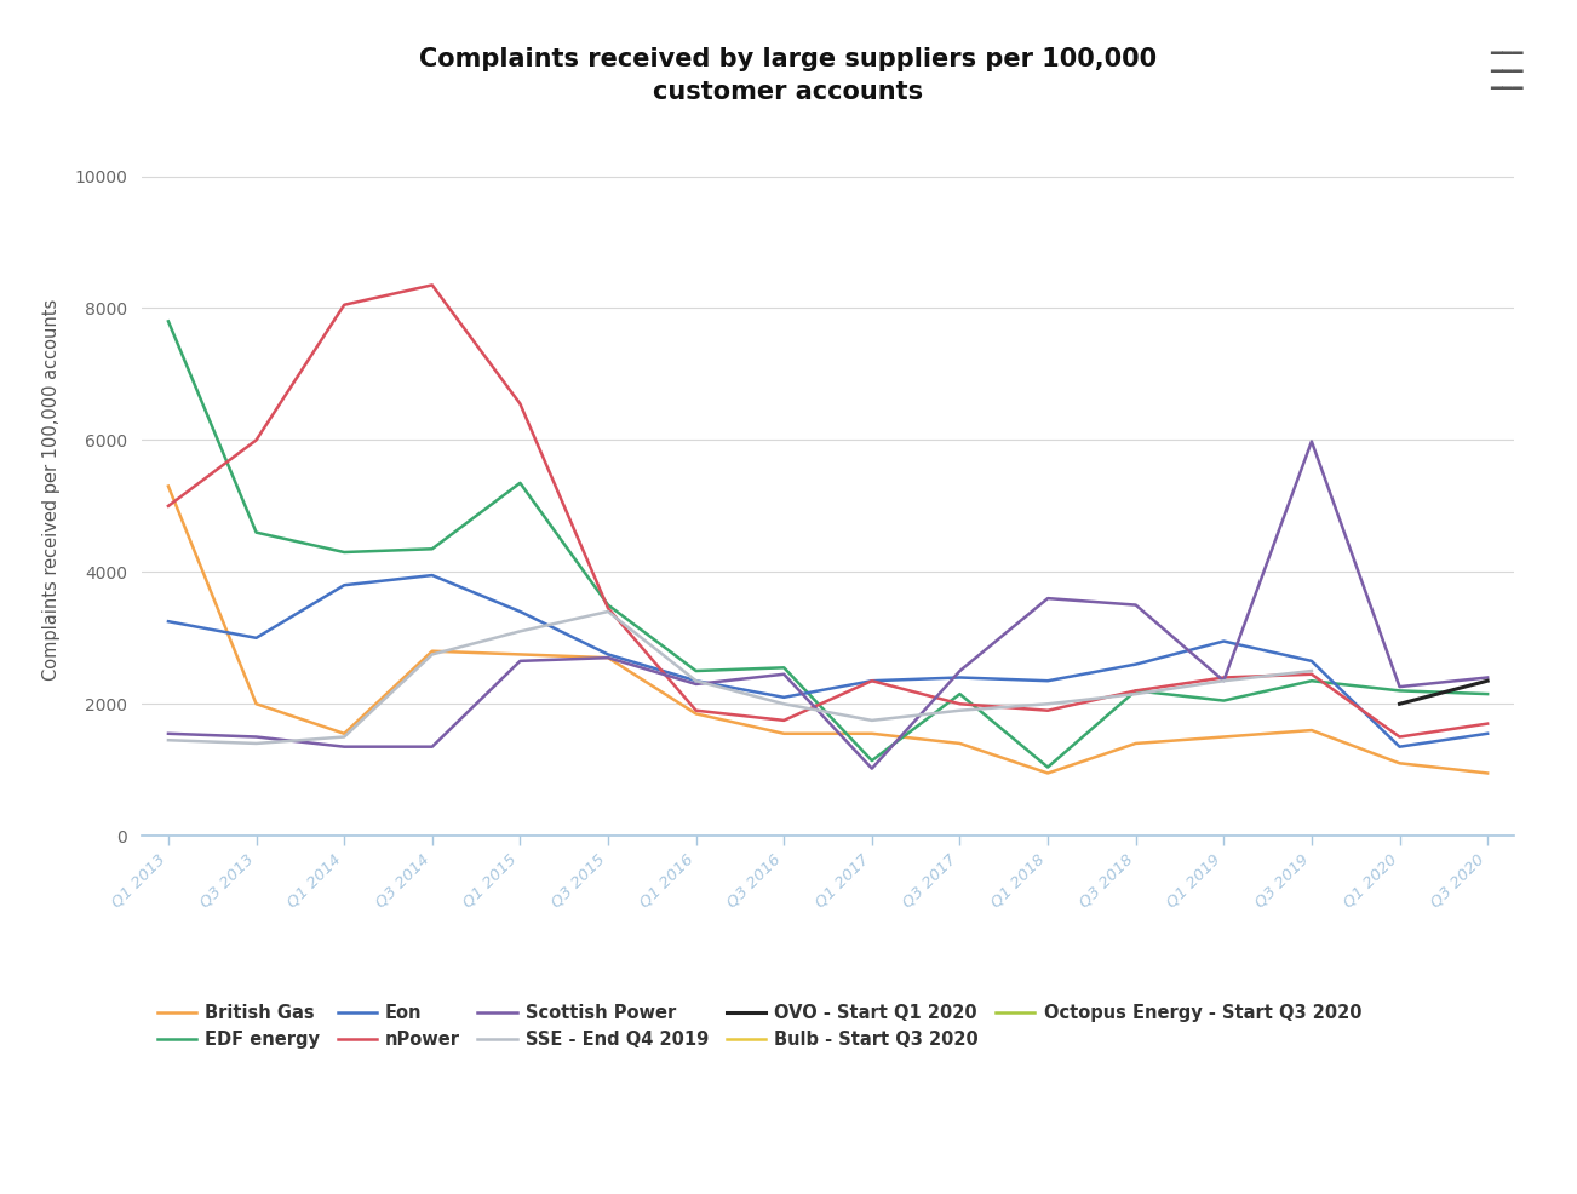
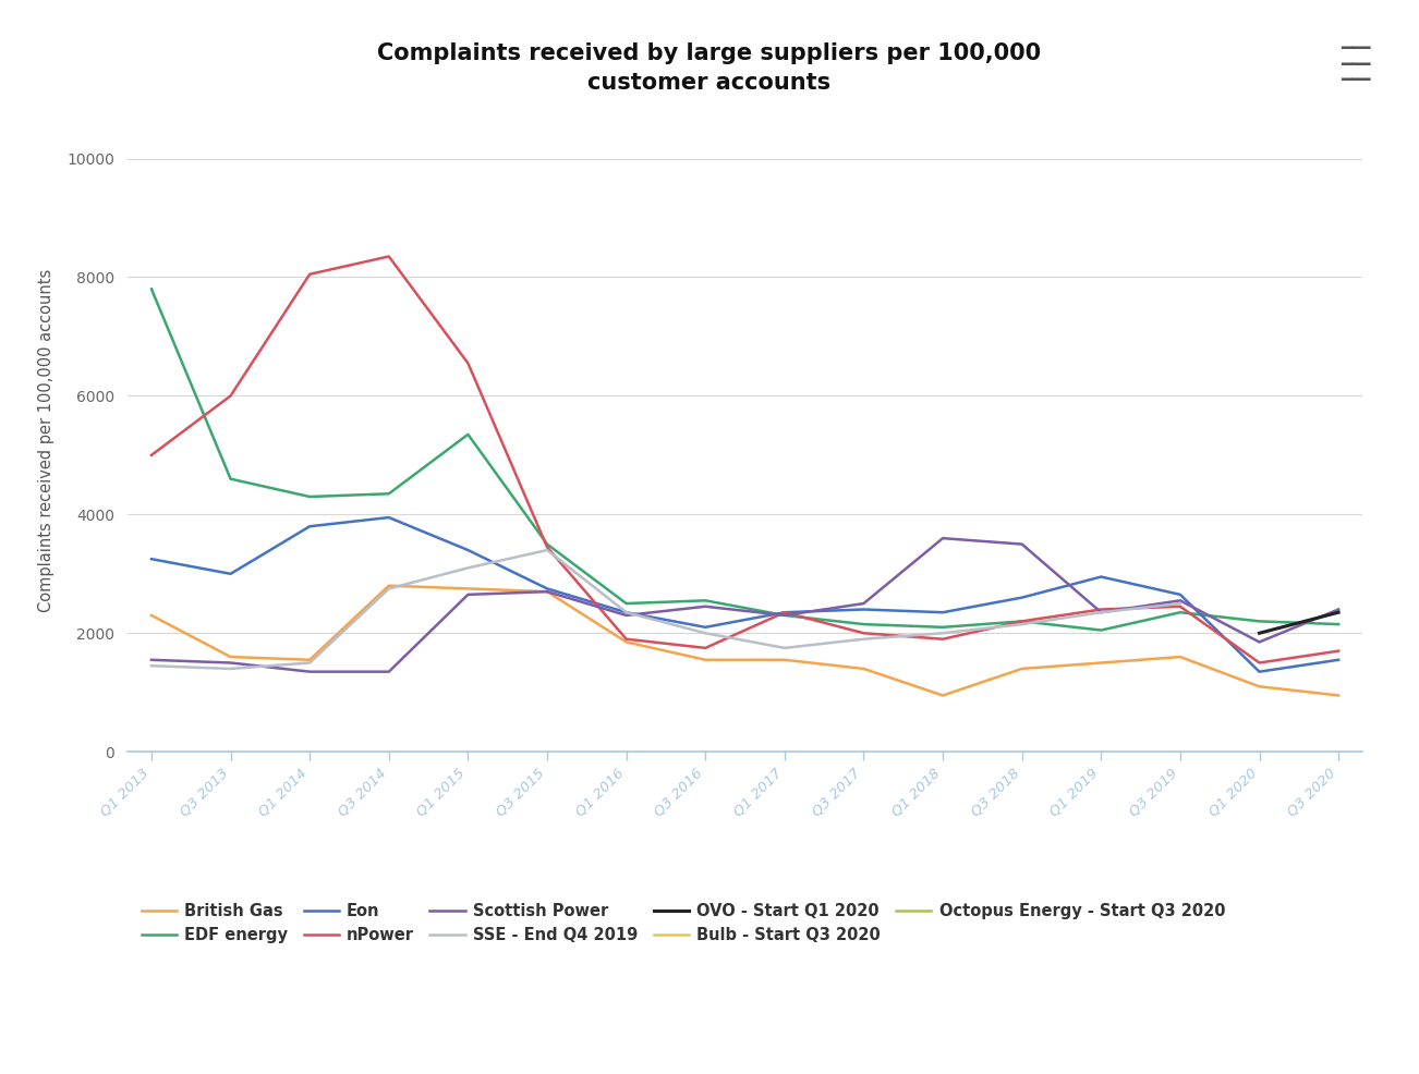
British Gas/Q1 2013: 5300 -> 2300
British Gas/Q3 2013: 2000 -> 1600
EDF energy/Q1 2017: 1140 -> 2300
Scottish Power/Q1 2017: 1020 -> 2300
EDF energy/Q1 2018: 1040 -> 2100
Scottish Power/Q3 2019: 5980 -> 2550
Scottish Power/Q1 2020: 2260 -> 1850
